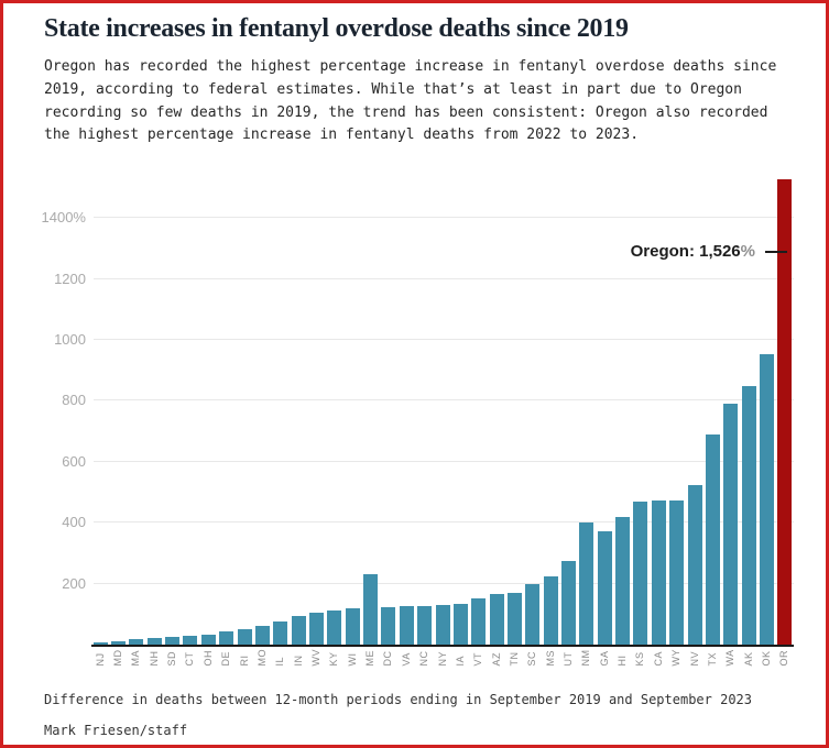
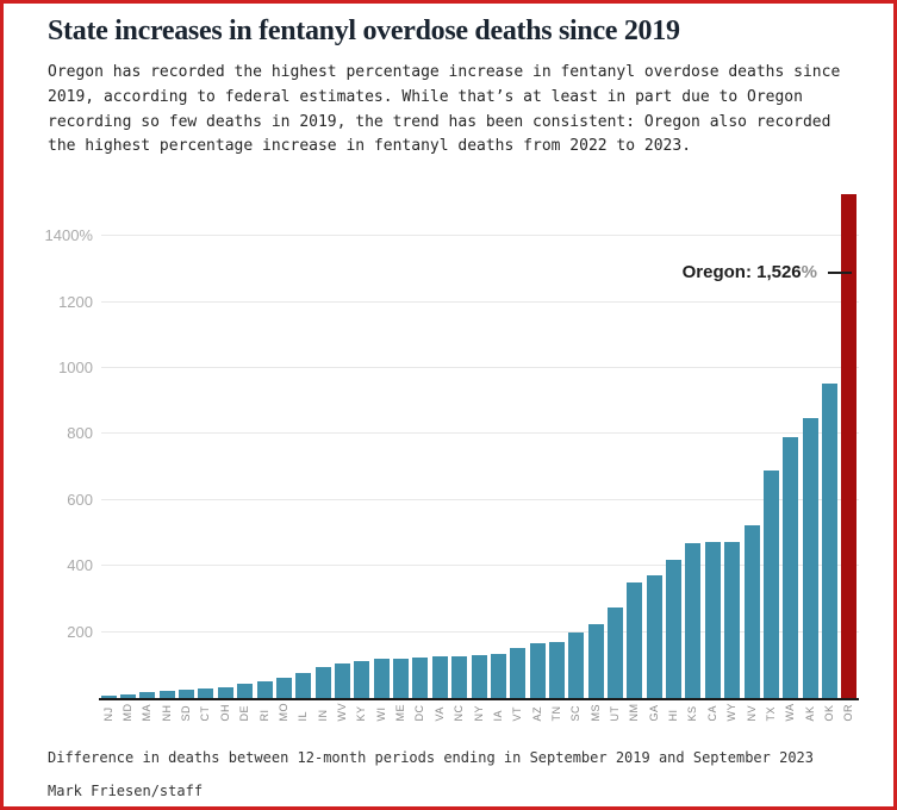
ME: 230% -> 120%
NM: 400% -> 350%
